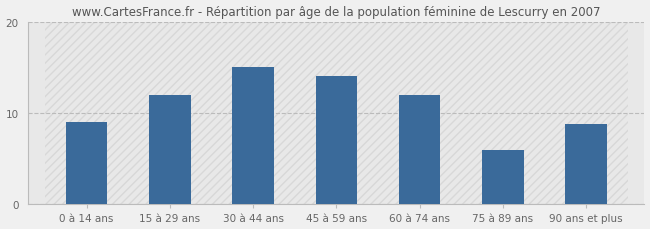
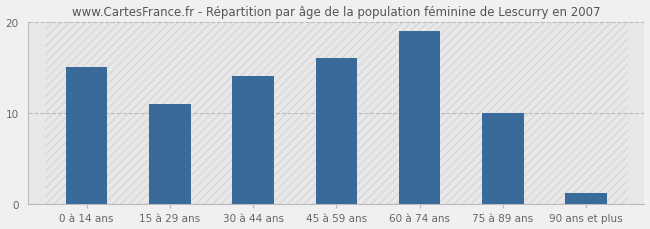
0 à 14 ans: 9.0 -> 15.0
15 à 29 ans: 12.0 -> 11.0
30 à 44 ans: 15.0 -> 14.0
45 à 59 ans: 14.0 -> 16.0
60 à 74 ans: 12.0 -> 19.0
75 à 89 ans: 6.0 -> 10.0
90 ans et plus: 8.8 -> 1.2
